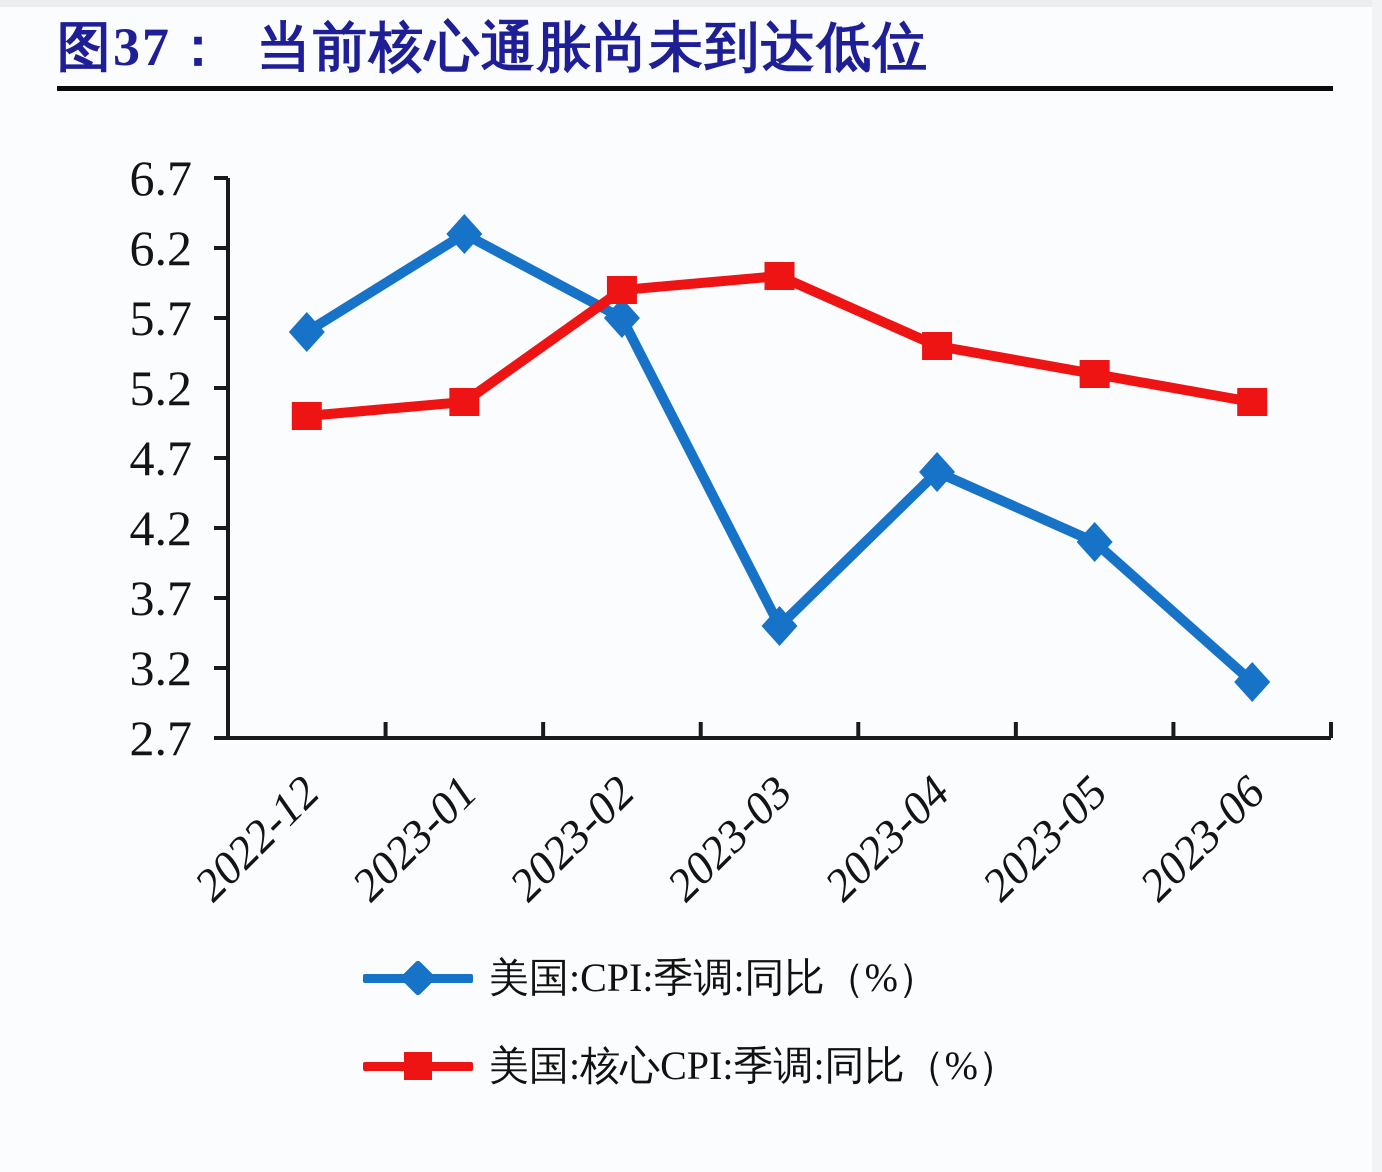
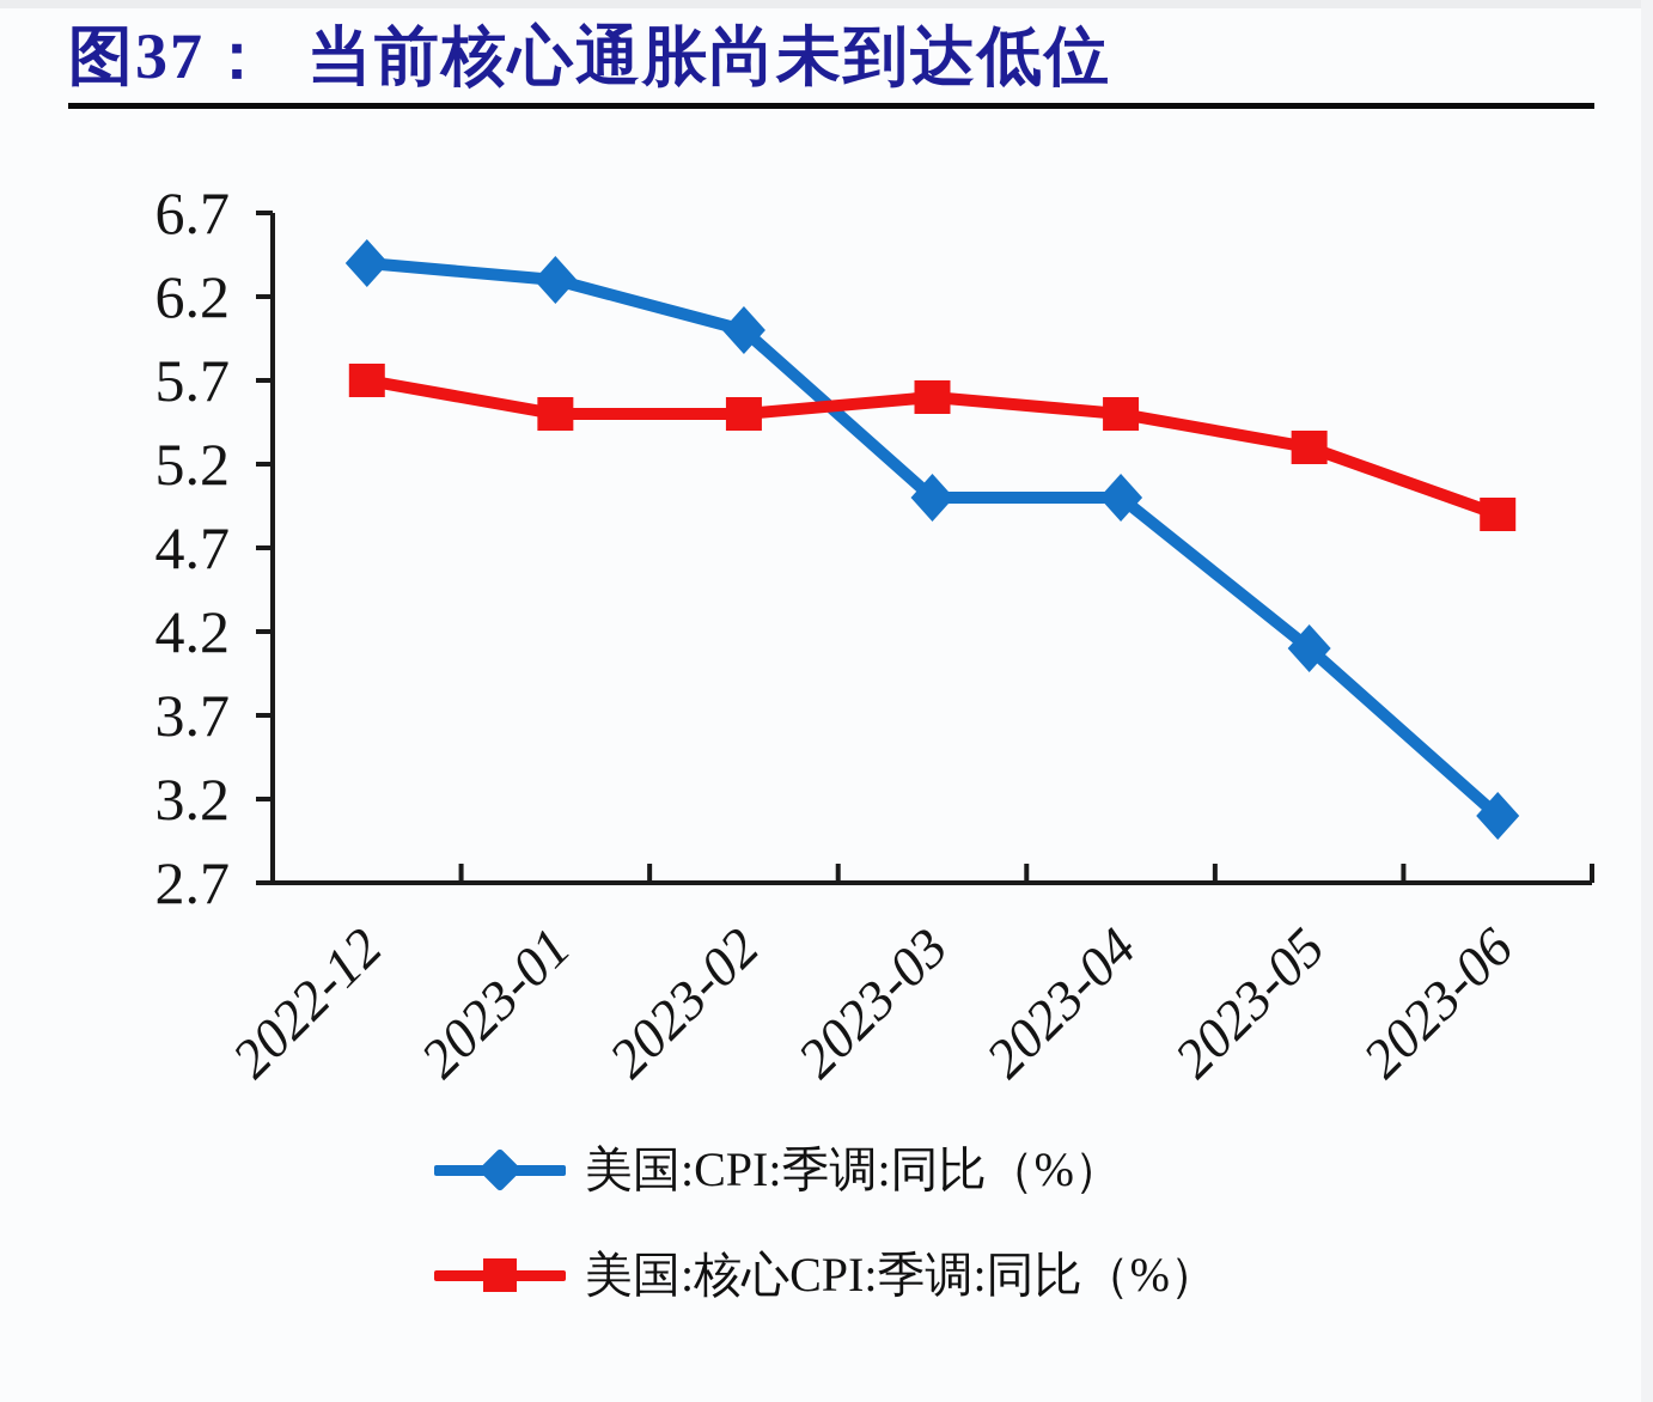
美国:CPI:季调:同比（%）/2022-12: 5.6 -> 6.4
美国:核心CPI:季调:同比（%）/2022-12: 5.0 -> 5.7
美国:核心CPI:季调:同比（%）/2023-01: 5.1 -> 5.5
美国:CPI:季调:同比（%）/2023-02: 5.7 -> 6.0
美国:核心CPI:季调:同比（%）/2023-02: 5.9 -> 5.5
美国:CPI:季调:同比（%）/2023-03: 3.5 -> 5.0
美国:核心CPI:季调:同比（%）/2023-03: 6.0 -> 5.6
美国:CPI:季调:同比（%）/2023-04: 4.6 -> 5.0
美国:核心CPI:季调:同比（%）/2023-06: 5.1 -> 4.9
